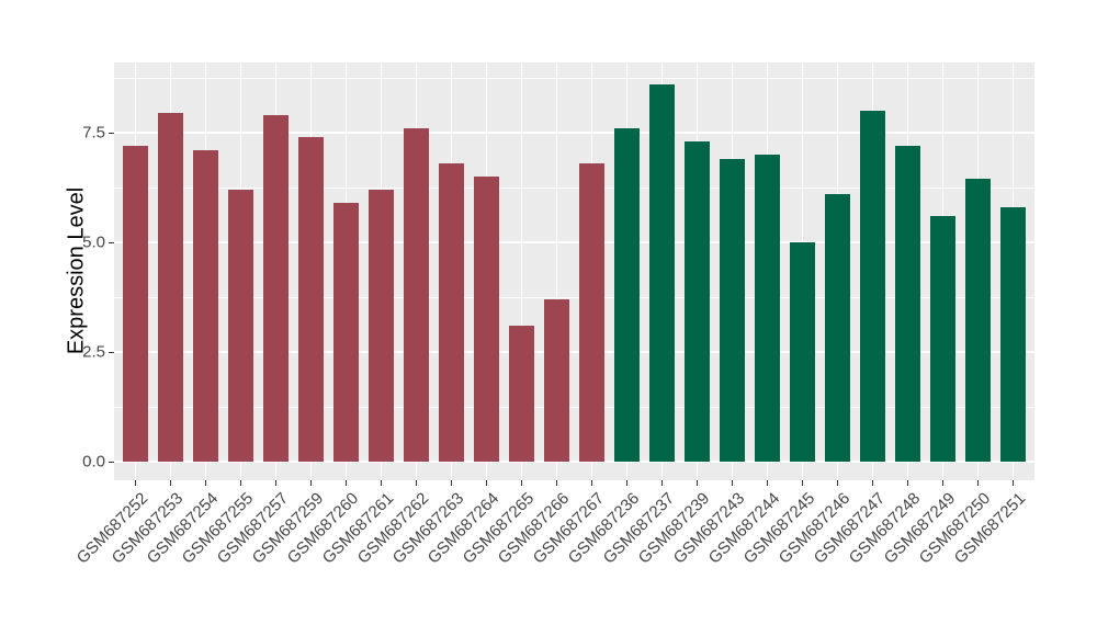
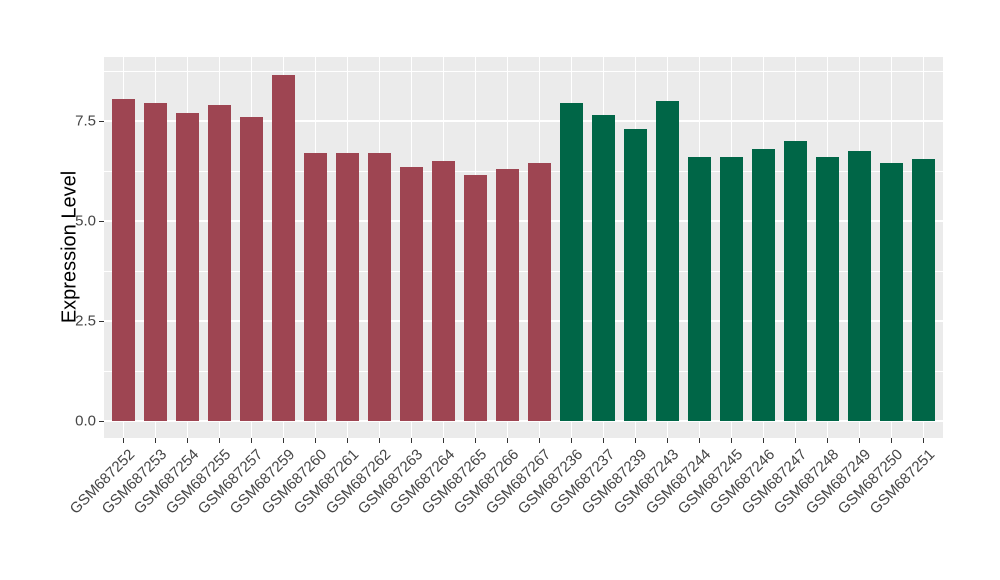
GSM687252: 7.2 -> 8.1
GSM687254: 7.1 -> 7.7
GSM687255: 6.2 -> 7.9
GSM687257: 7.9 -> 7.6
GSM687259: 7.4 -> 8.7
GSM687260: 5.9 -> 6.7
GSM687261: 6.2 -> 6.7
GSM687262: 7.6 -> 6.7
GSM687263: 6.8 -> 6.3
GSM687265: 3.1 -> 6.2
GSM687266: 3.7 -> 6.3
GSM687267: 6.8 -> 6.5
GSM687236: 7.6 -> 8.0
GSM687237: 8.6 -> 7.7
GSM687243: 6.9 -> 8.0
GSM687244: 7.0 -> 6.6
GSM687245: 5.0 -> 6.6
GSM687246: 6.1 -> 6.8
GSM687247: 8.0 -> 7.0
GSM687248: 7.2 -> 6.6
GSM687249: 5.6 -> 6.8
GSM687251: 5.8 -> 6.5
